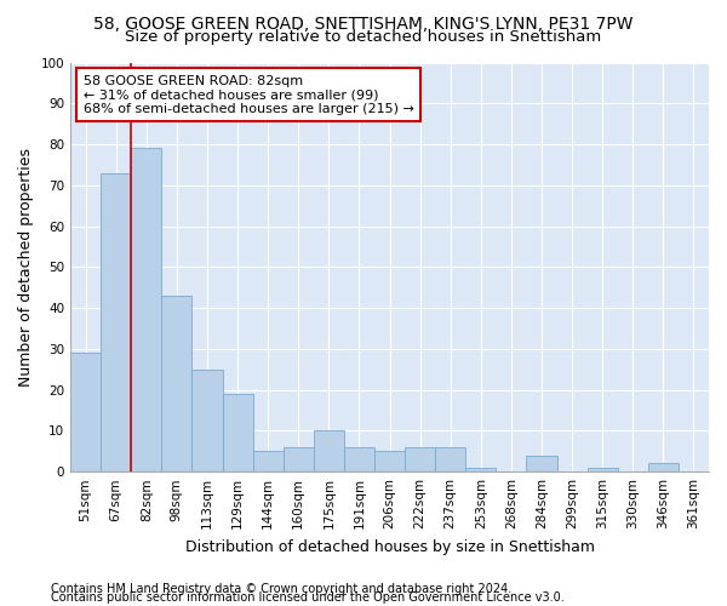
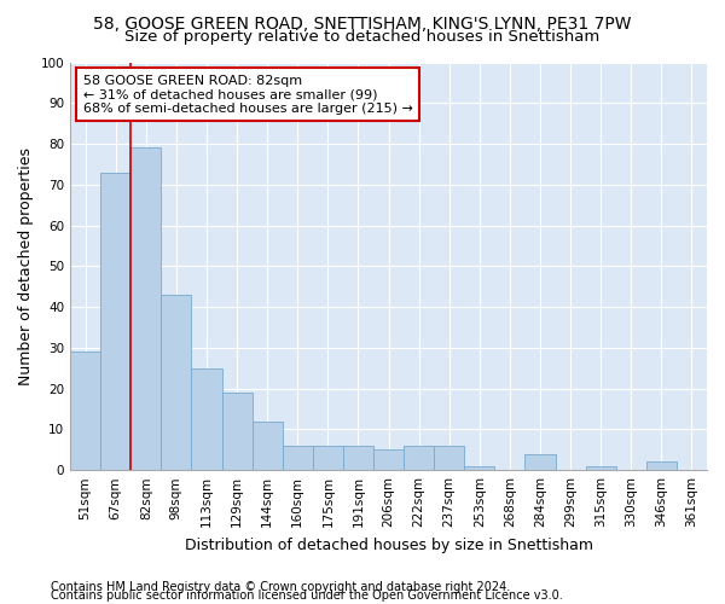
144sqm: 5 -> 12
175sqm: 10 -> 6
